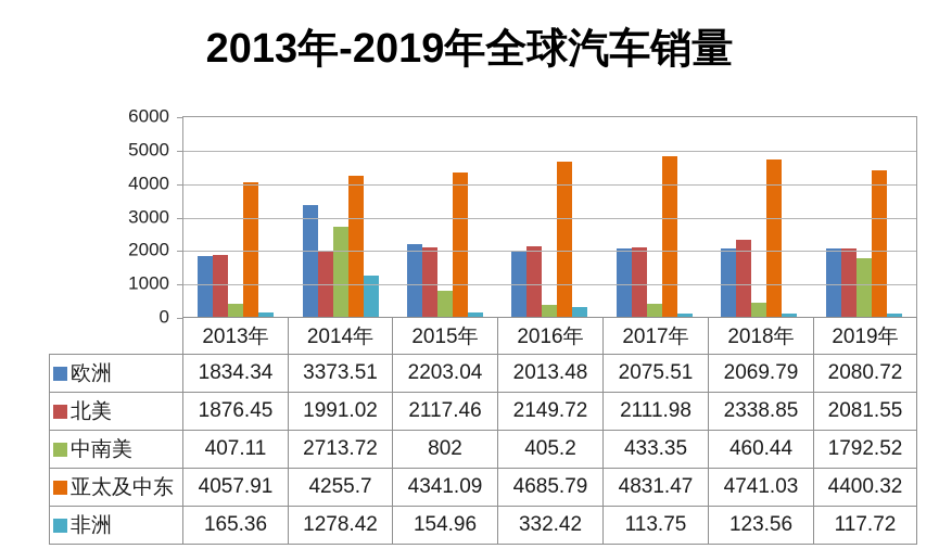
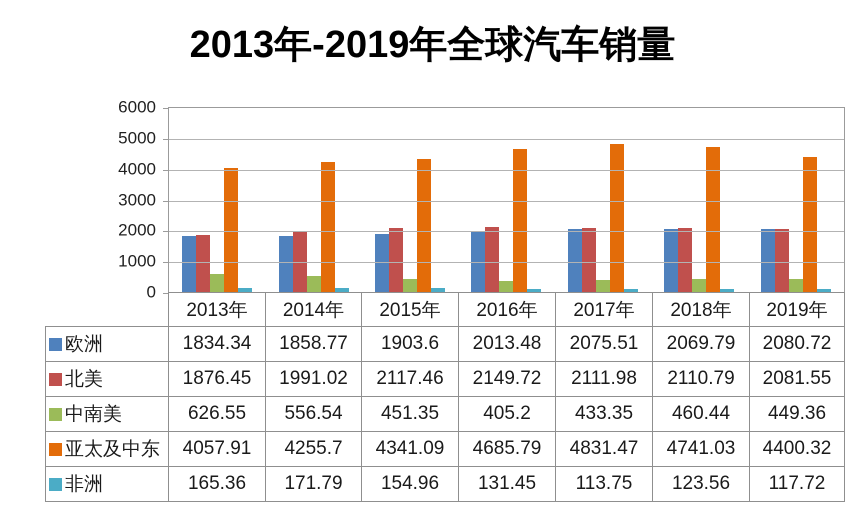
中南美/2013年: 407.11 -> 626.55
欧洲/2014年: 3373.51 -> 1858.77
中南美/2014年: 2713.72 -> 556.54
非洲/2014年: 1278.42 -> 171.79
欧洲/2015年: 2203.04 -> 1903.6
中南美/2015年: 802 -> 451.35
非洲/2016年: 332.42 -> 131.45
北美/2018年: 2338.85 -> 2110.79
中南美/2019年: 1792.52 -> 449.36
